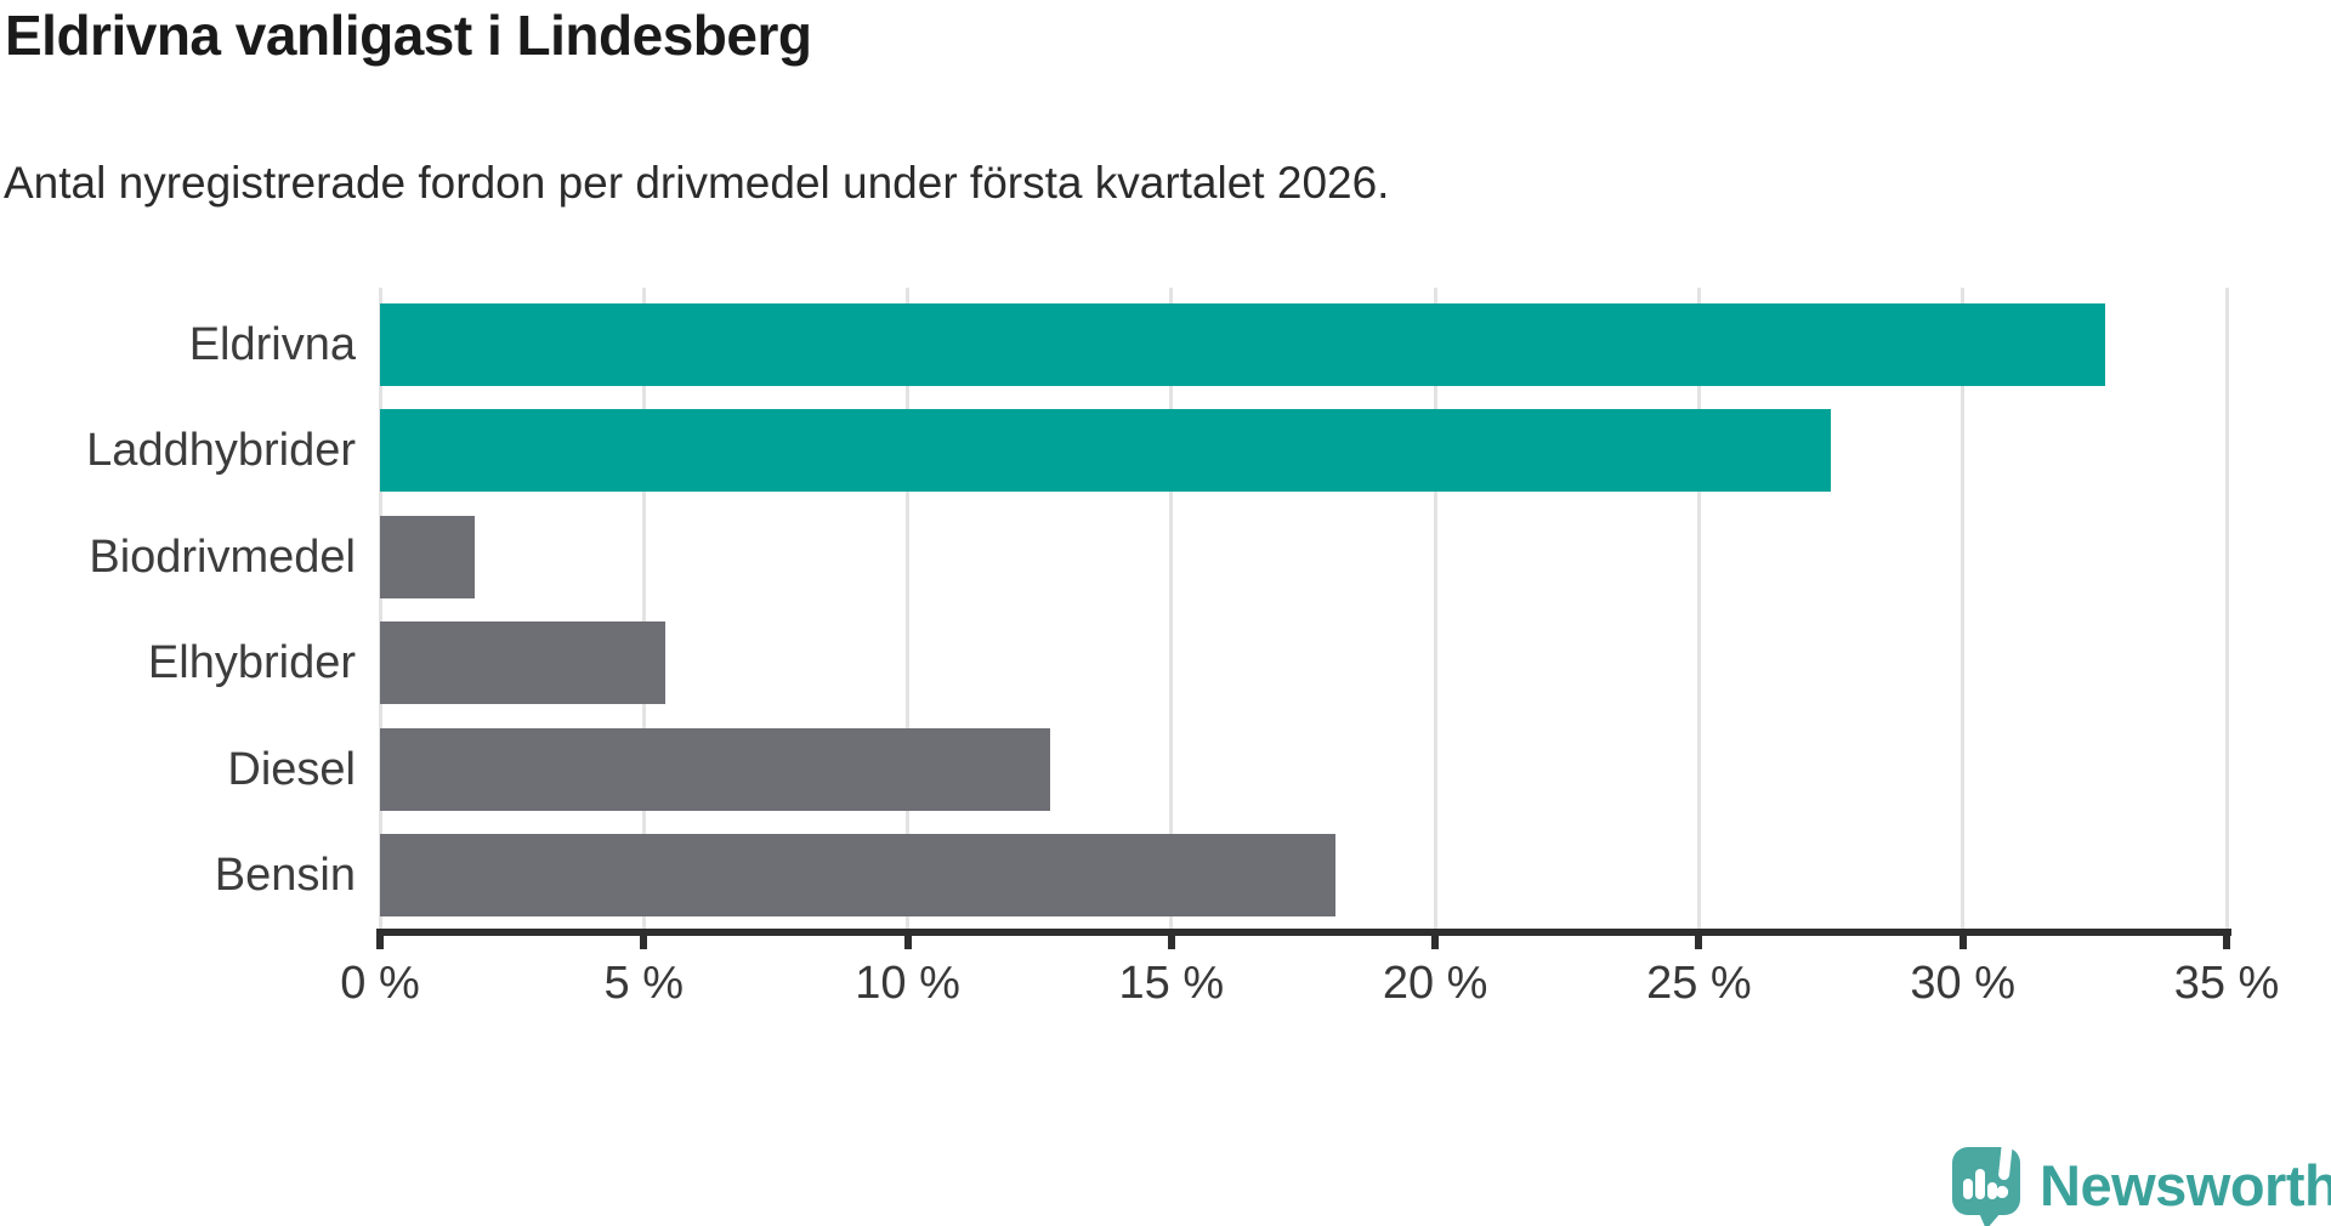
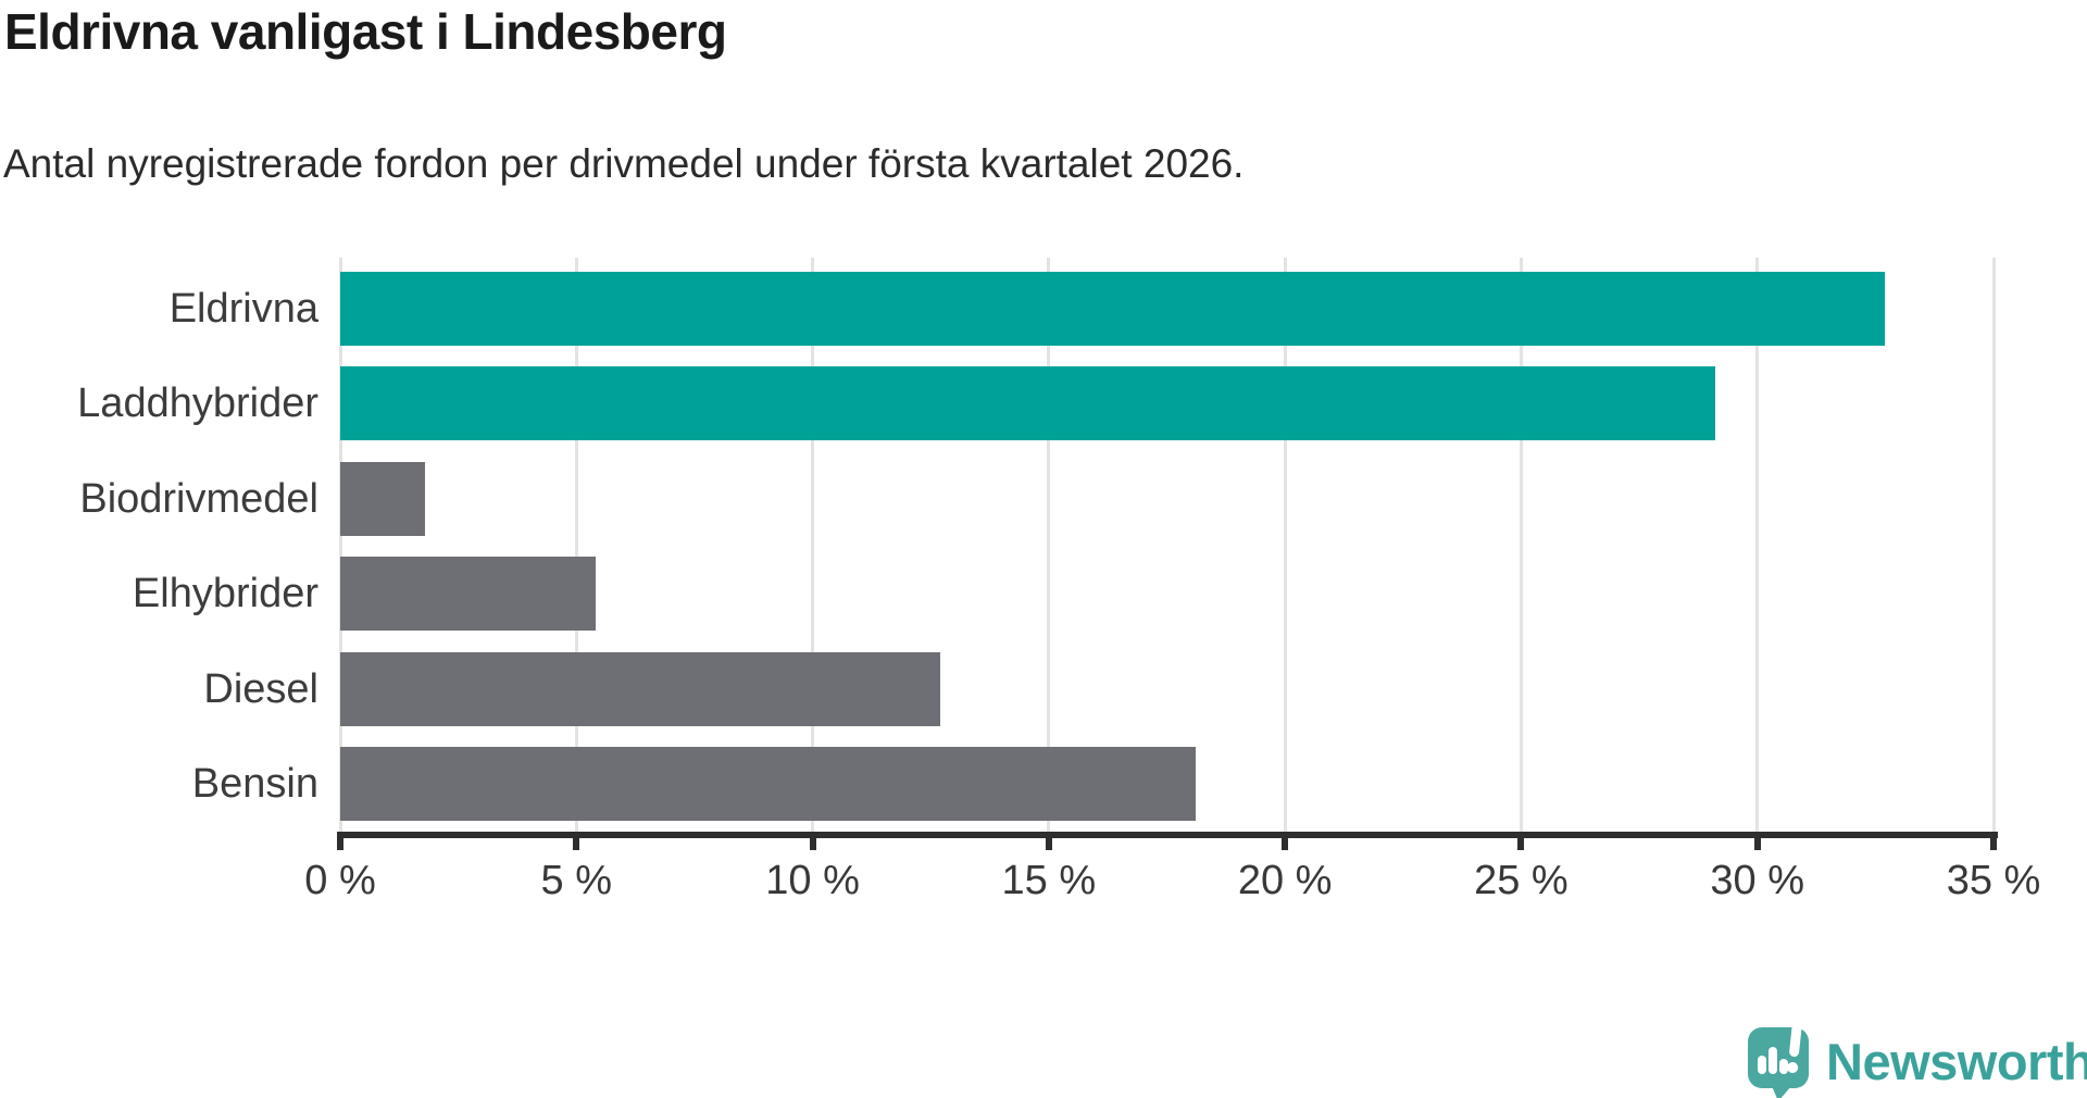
Laddhybrider: 27.5% -> 29.1%
